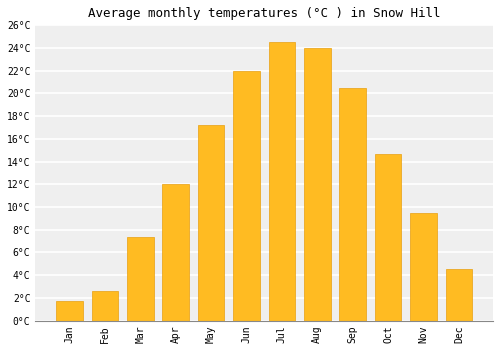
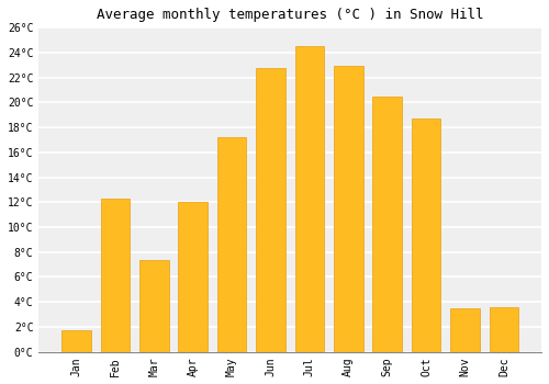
Feb: 2.6°C -> 12.3°C
Jun: 22.0°C -> 22.8°C
Aug: 24.0°C -> 22.9°C
Oct: 14.7°C -> 18.7°C
Nov: 9.5°C -> 3.5°C
Dec: 4.5°C -> 3.6°C
